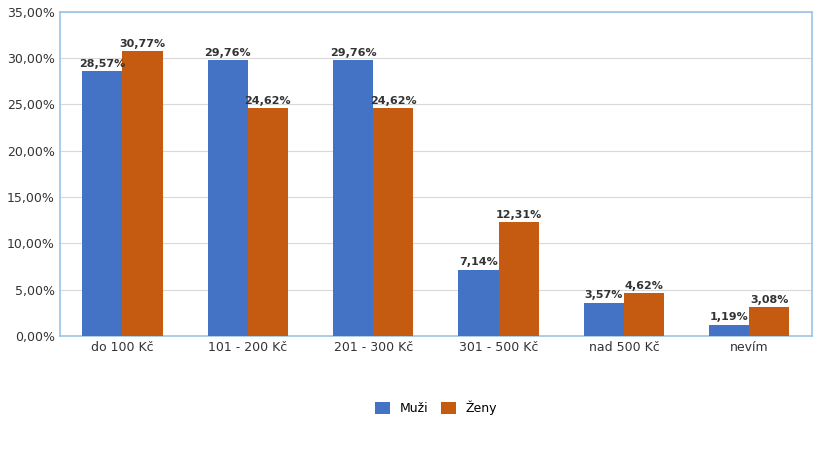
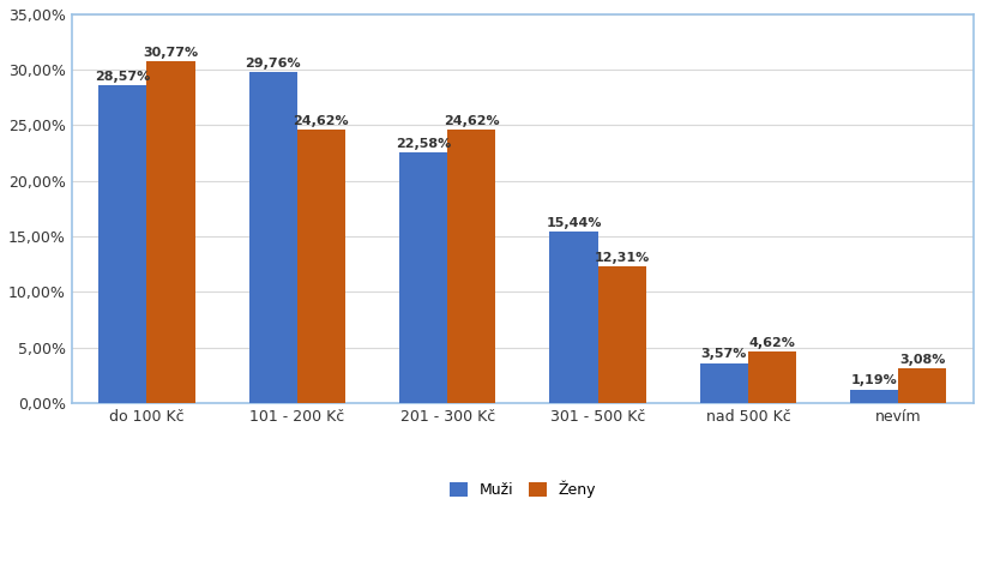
Muži/201 - 300 Kč: 29,76% -> 22,58%
Muži/301 - 500 Kč: 7,14% -> 15,44%
